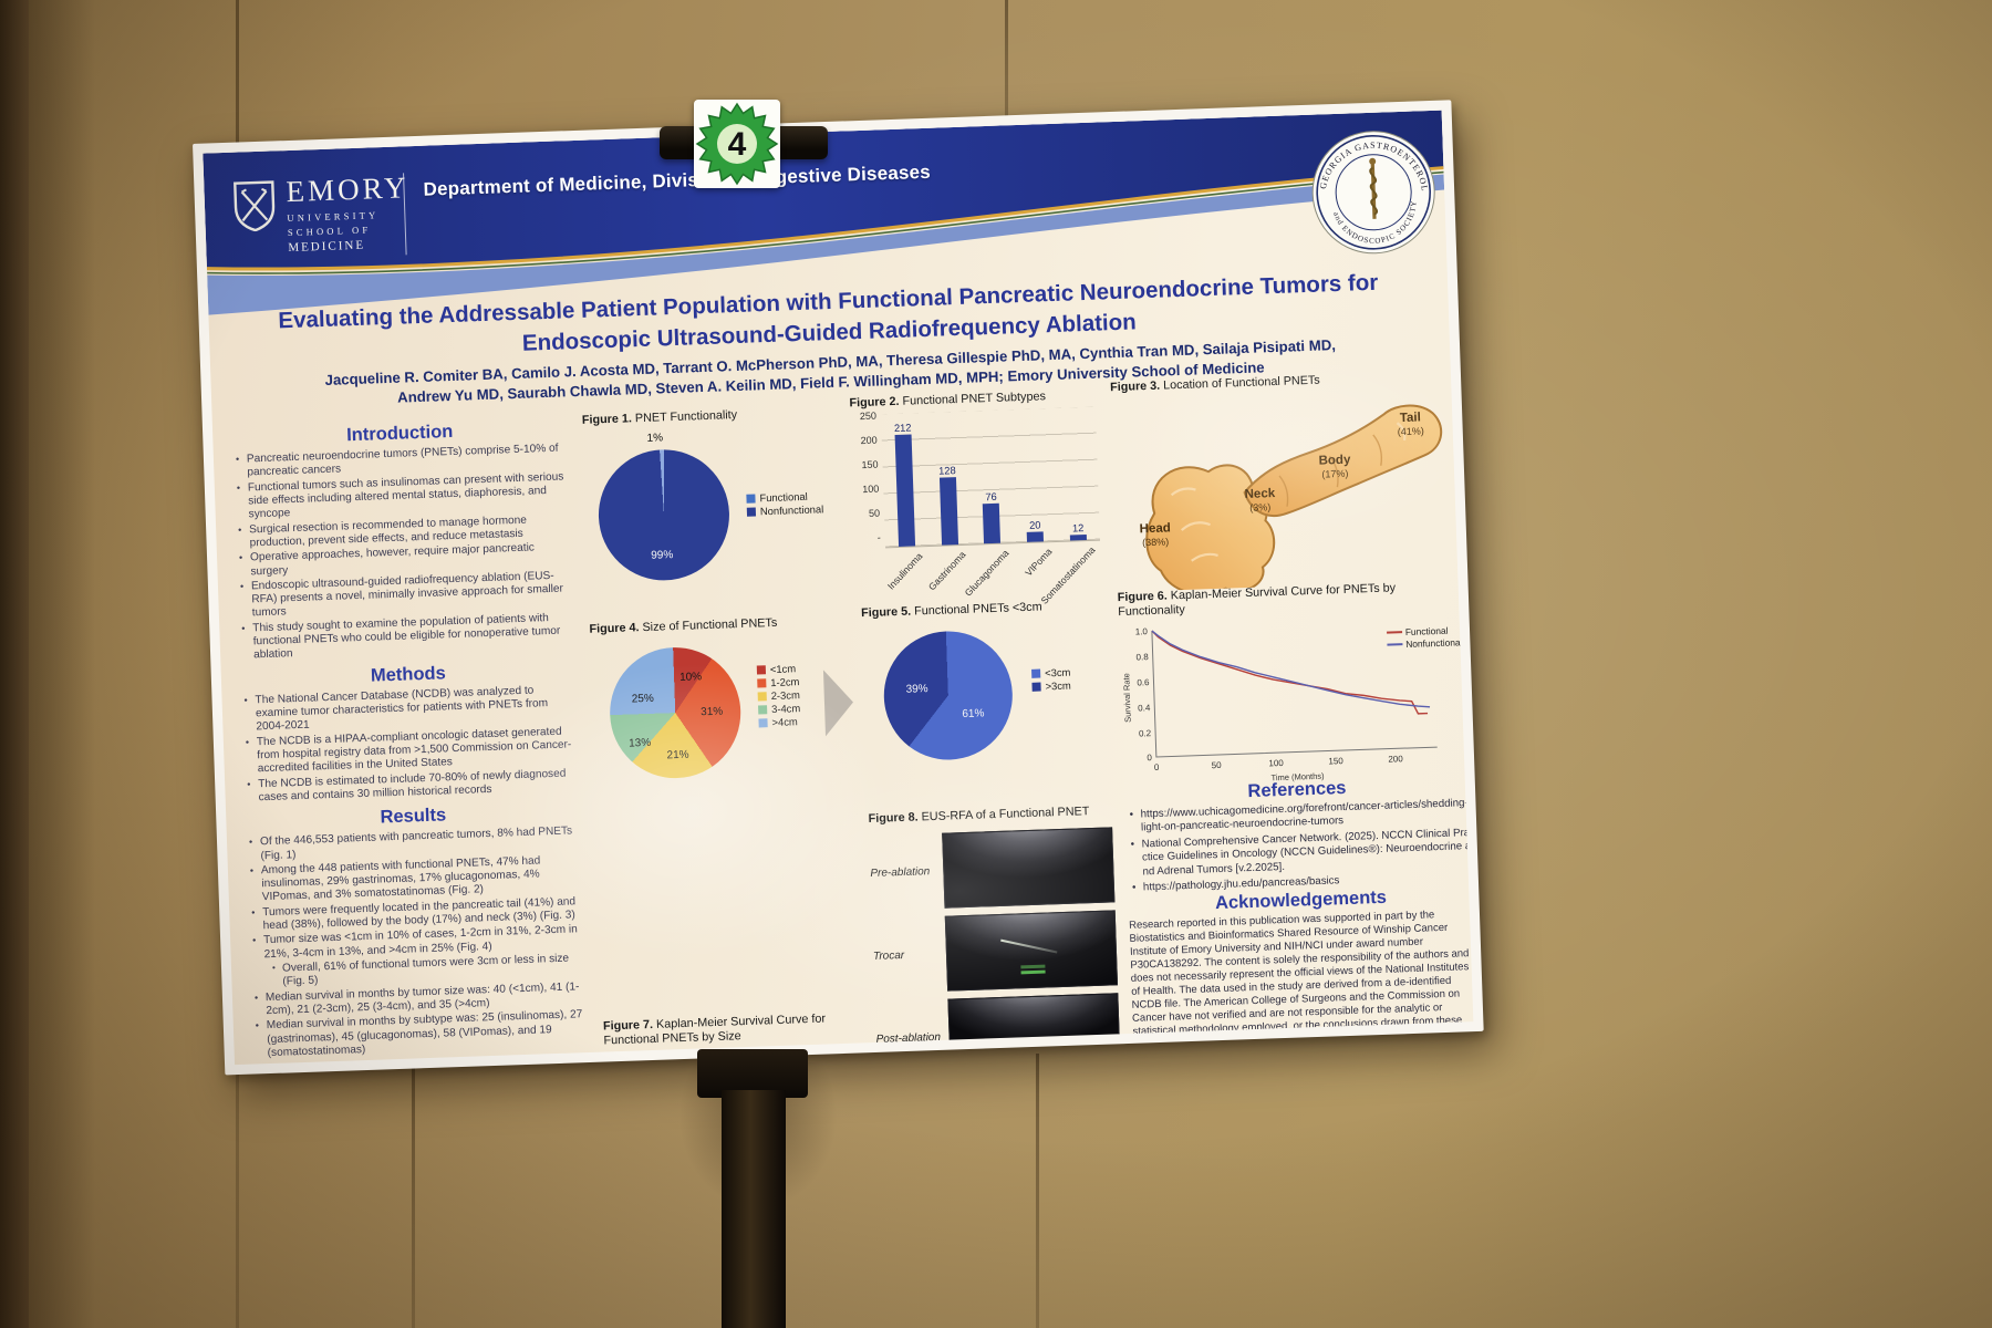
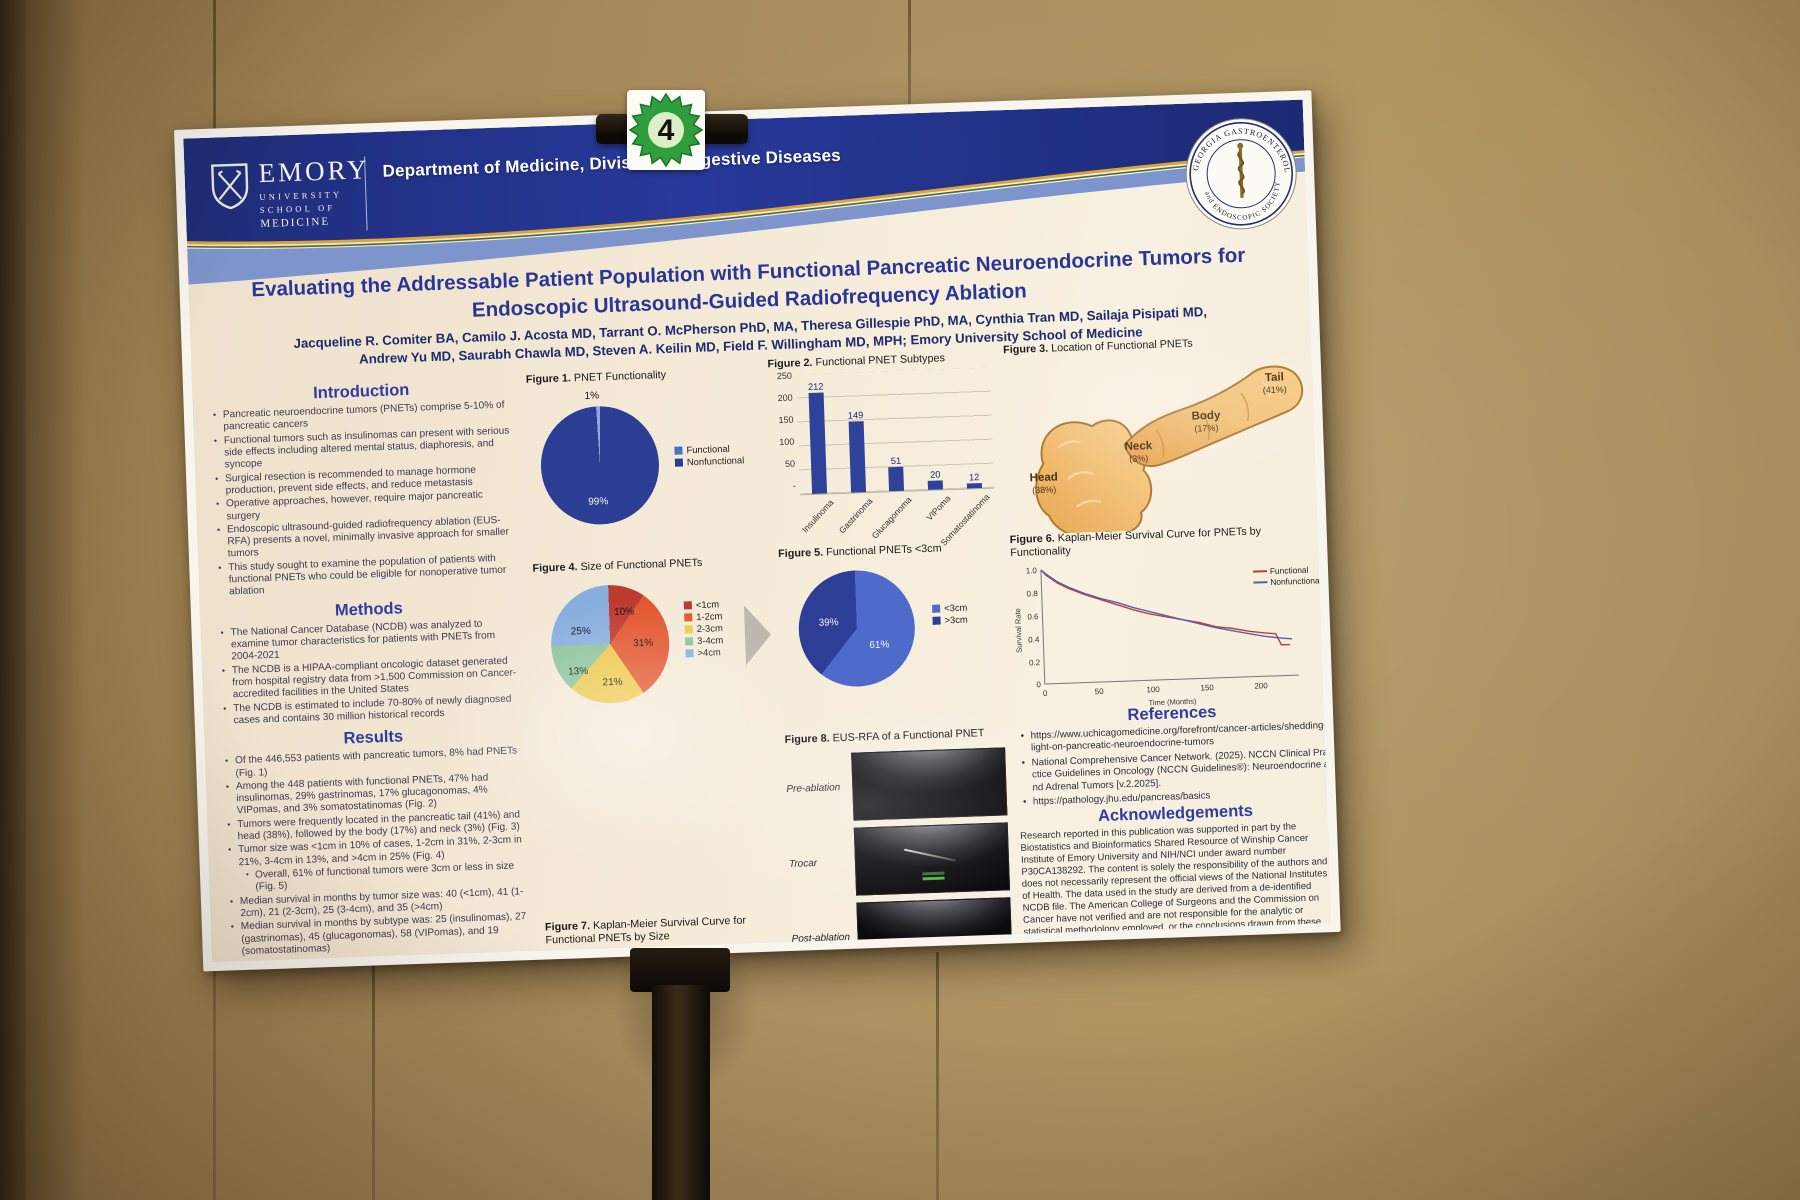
Functional PNET Subtypes/Gastrinoma: 128 -> 149
Functional PNET Subtypes/Glucagonoma: 76 -> 51
